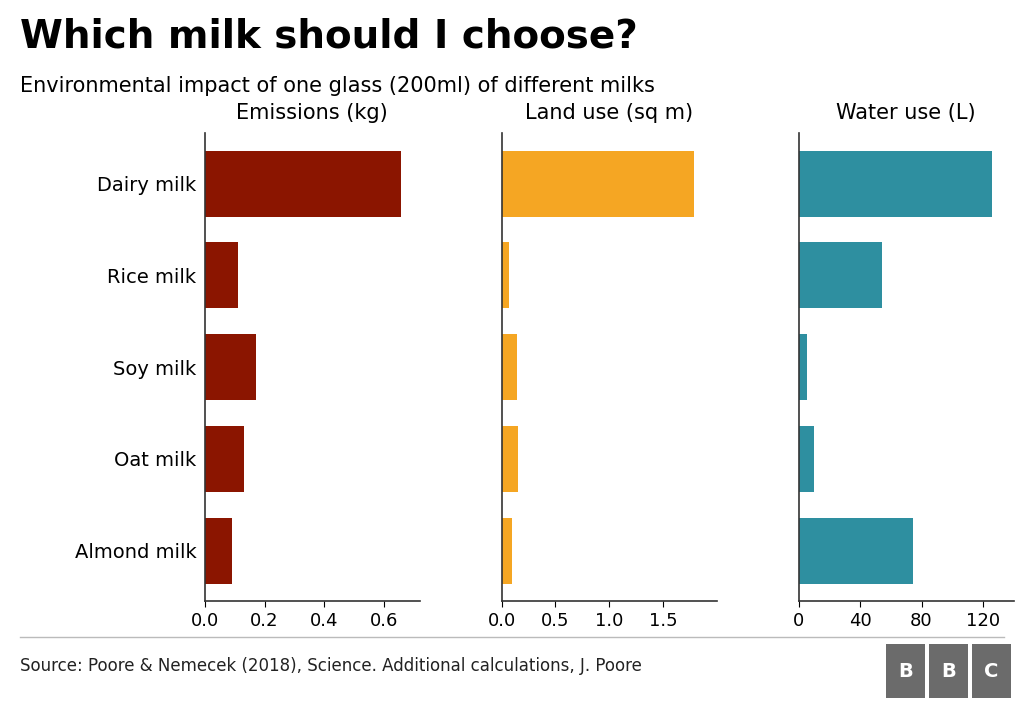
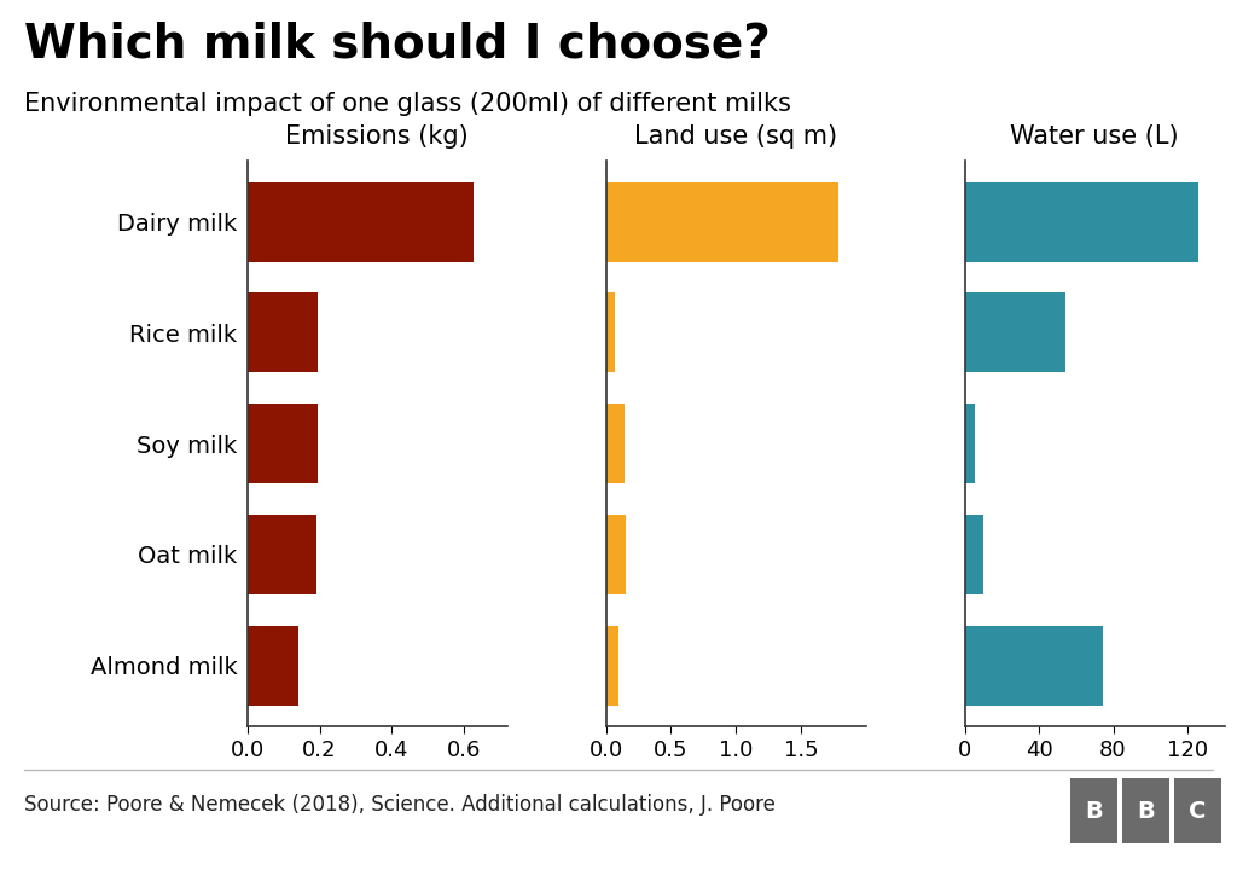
Emissions (kg)/Dairy milk: 0.655 -> 0.628
Emissions (kg)/Rice milk: 0.110 -> 0.194
Emissions (kg)/Soy milk: 0.170 -> 0.195
Emissions (kg)/Oat milk: 0.130 -> 0.190
Emissions (kg)/Almond milk: 0.090 -> 0.140
